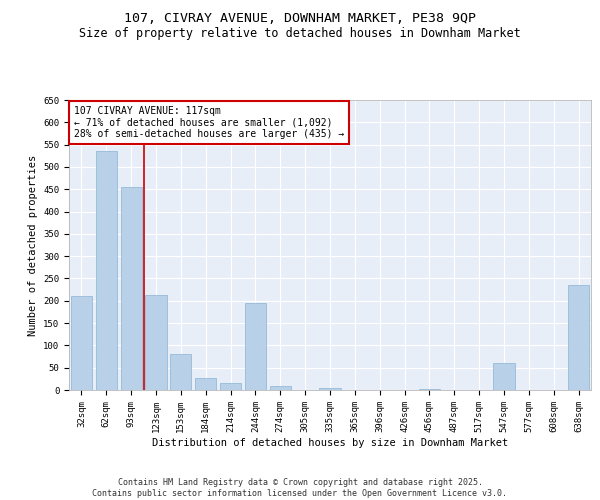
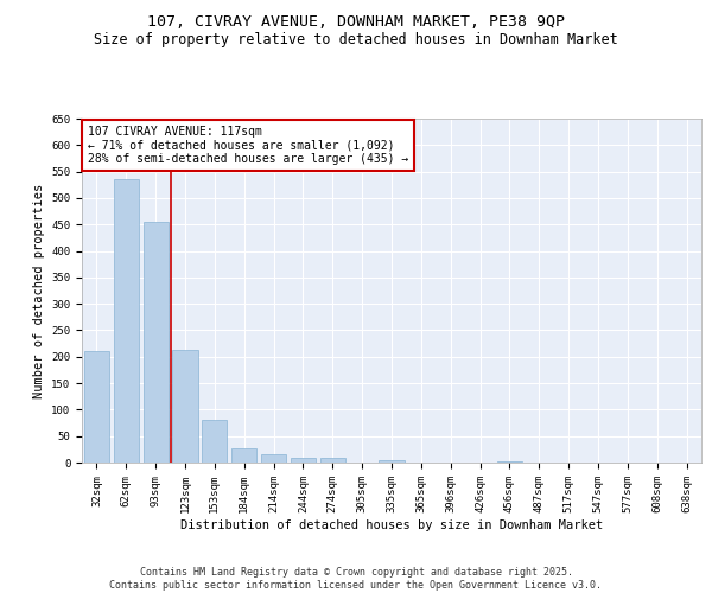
244sqm: 195 -> 10
547sqm: 60 -> 1
638sqm: 235 -> 1
